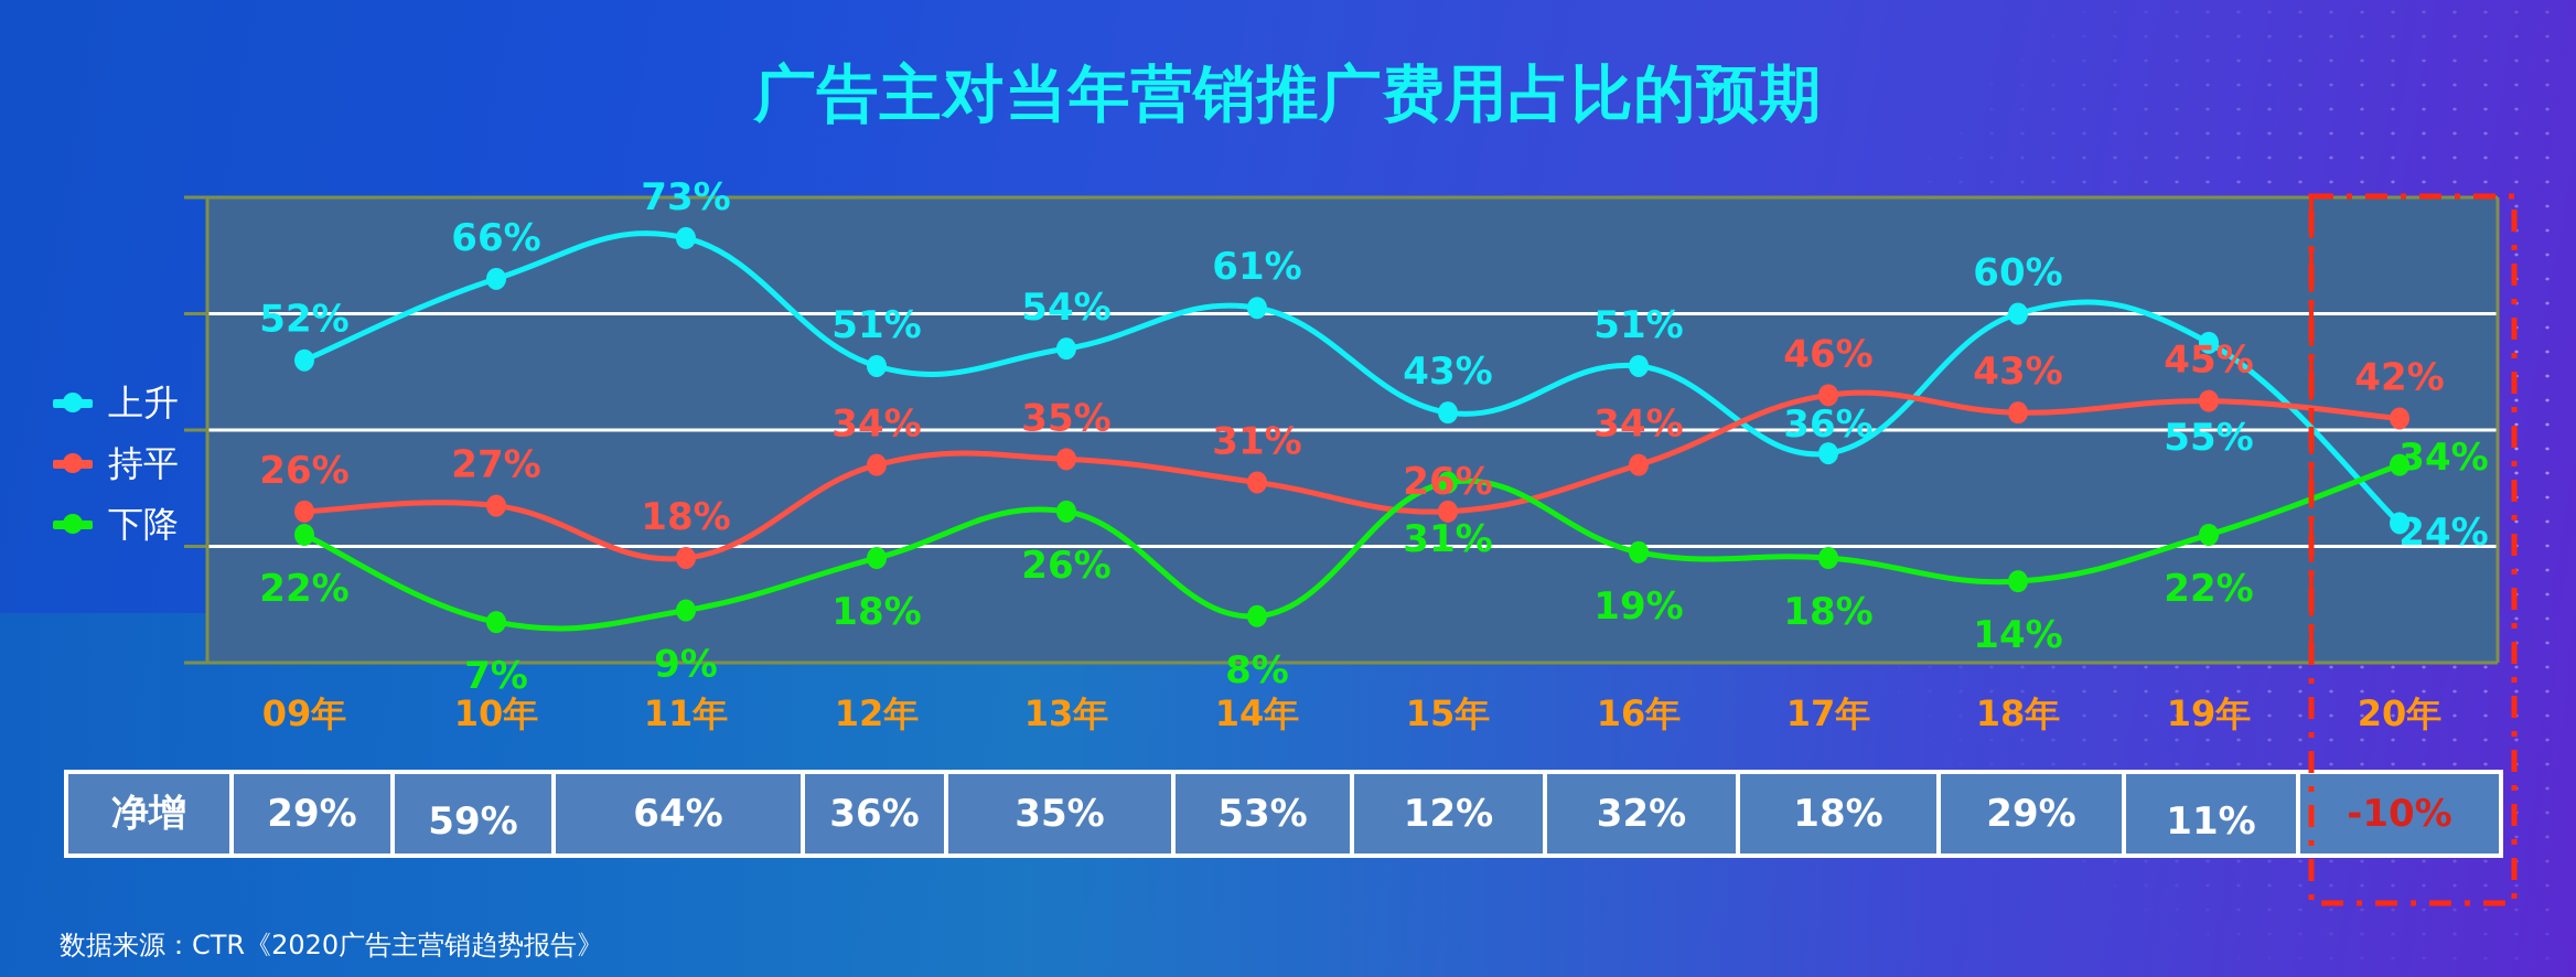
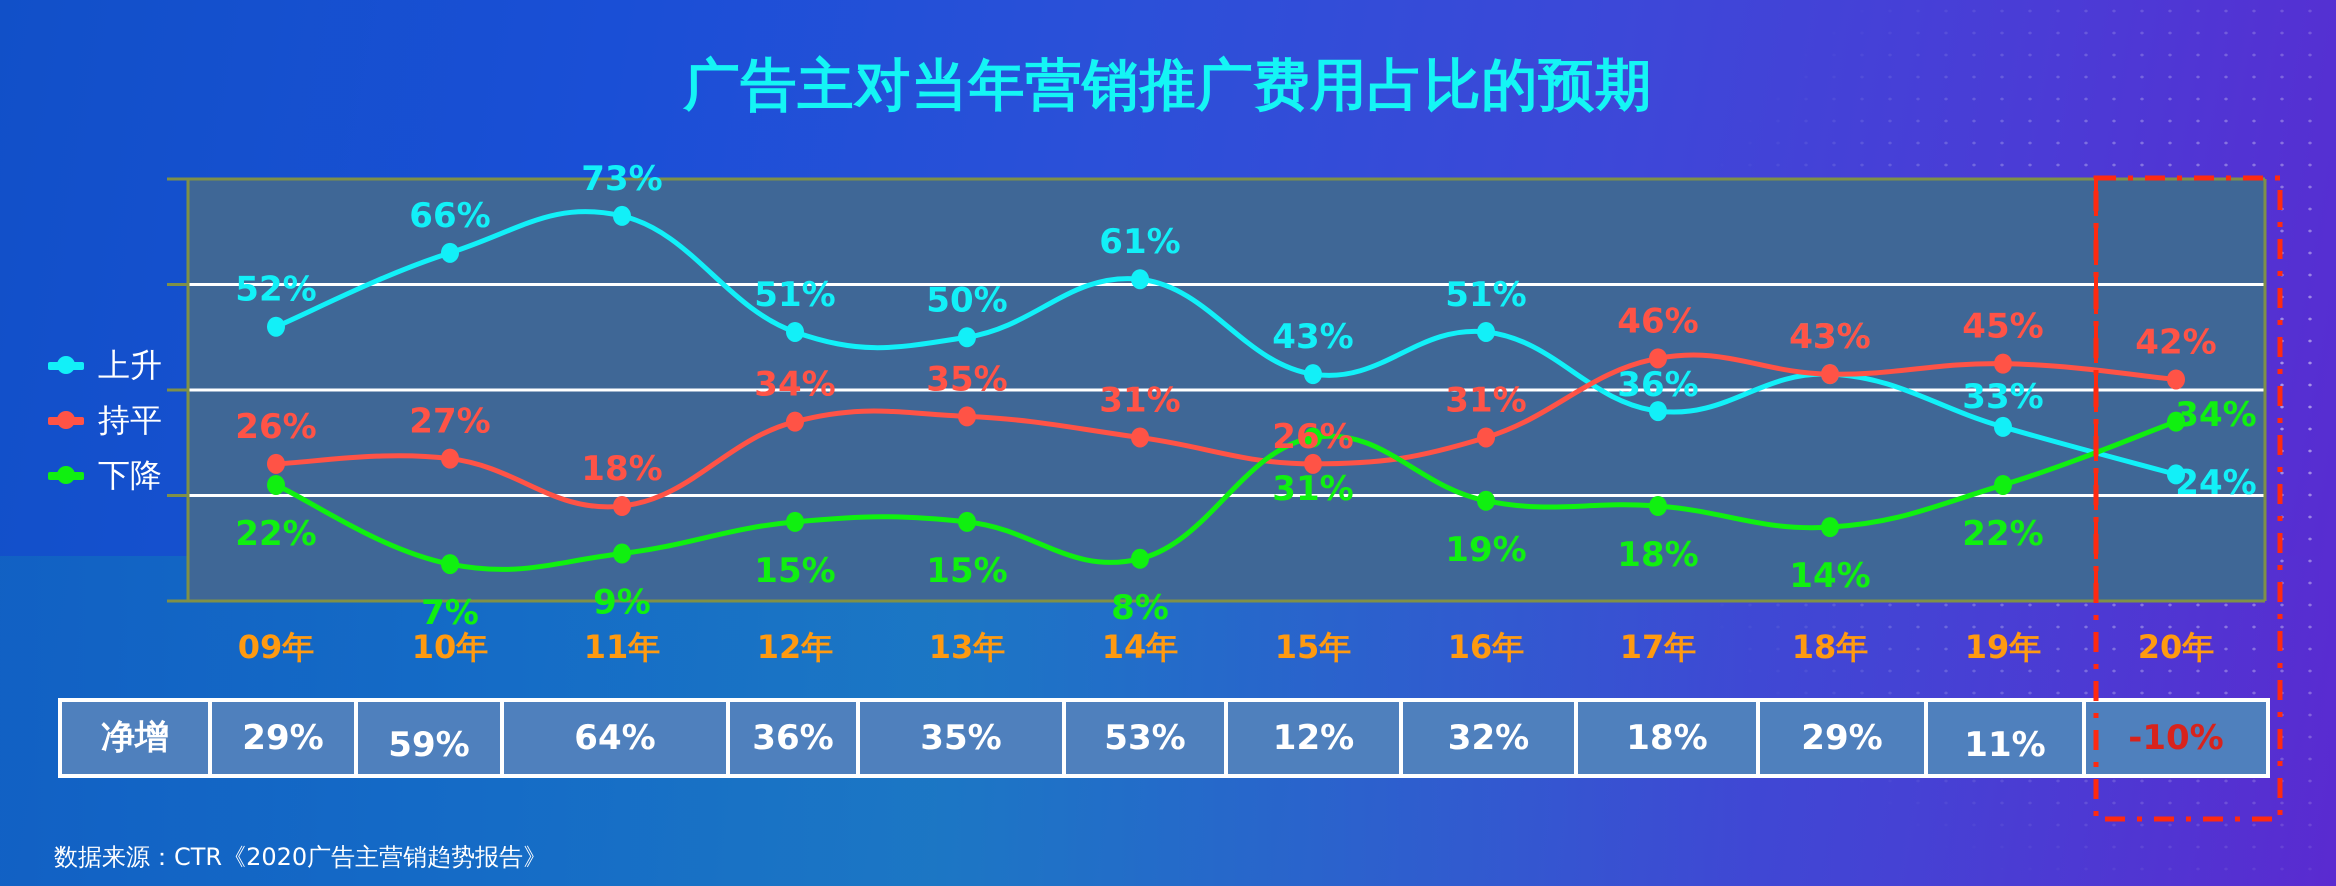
下降/12年: 18% -> 15%
上升/13年: 54% -> 50%
下降/13年: 26% -> 15%
持平/16年: 34% -> 31%
上升/18年: 60% -> 43%
上升/19年: 55% -> 33%
